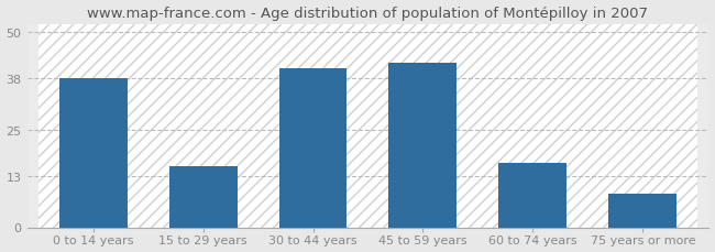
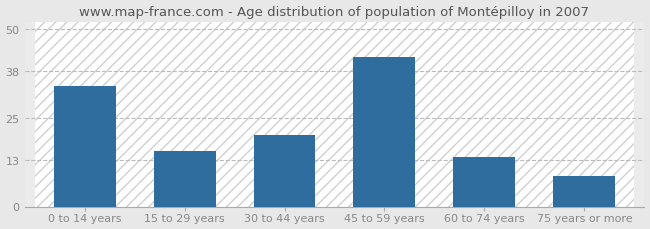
0 to 14 years: 38.0 -> 34.0
30 to 44 years: 40.5 -> 20.0
60 to 74 years: 16.5 -> 14.0
